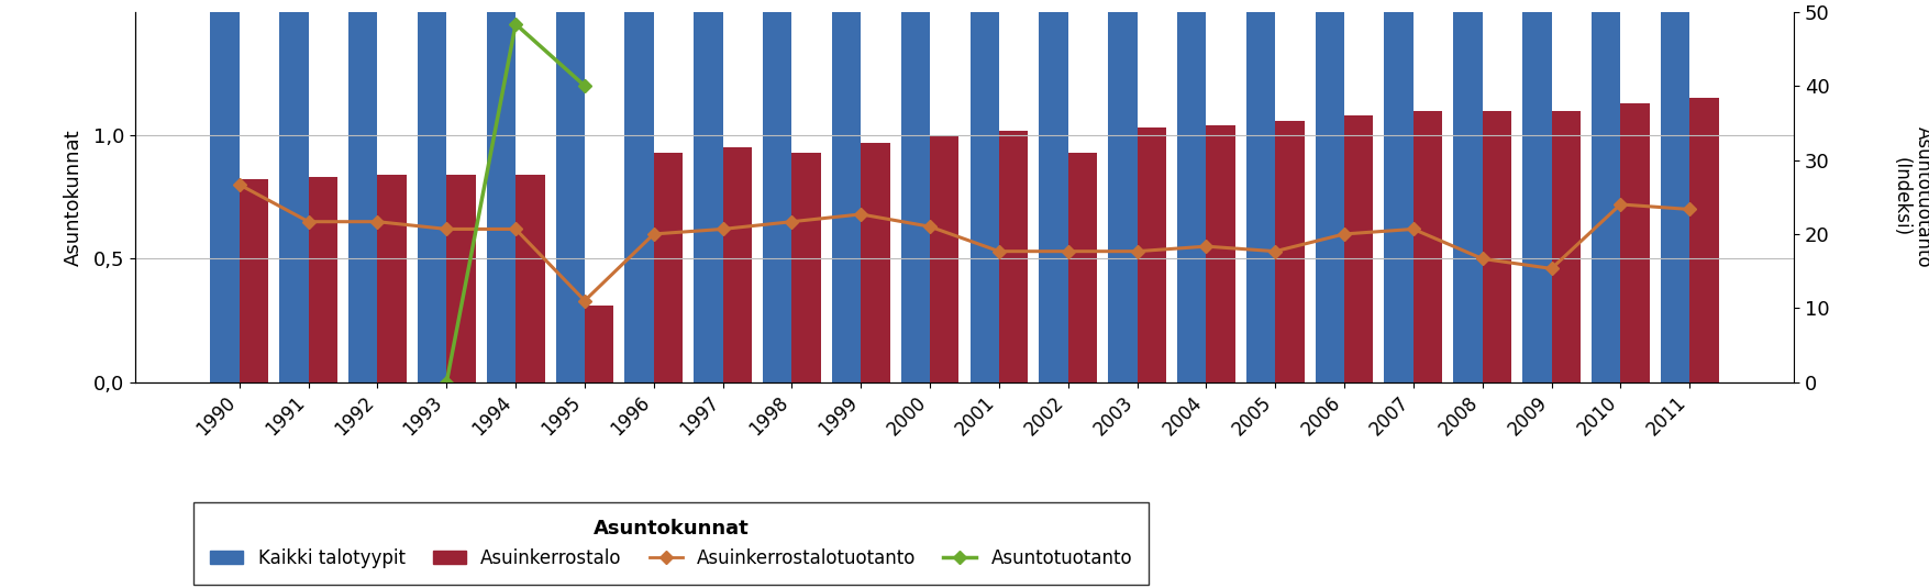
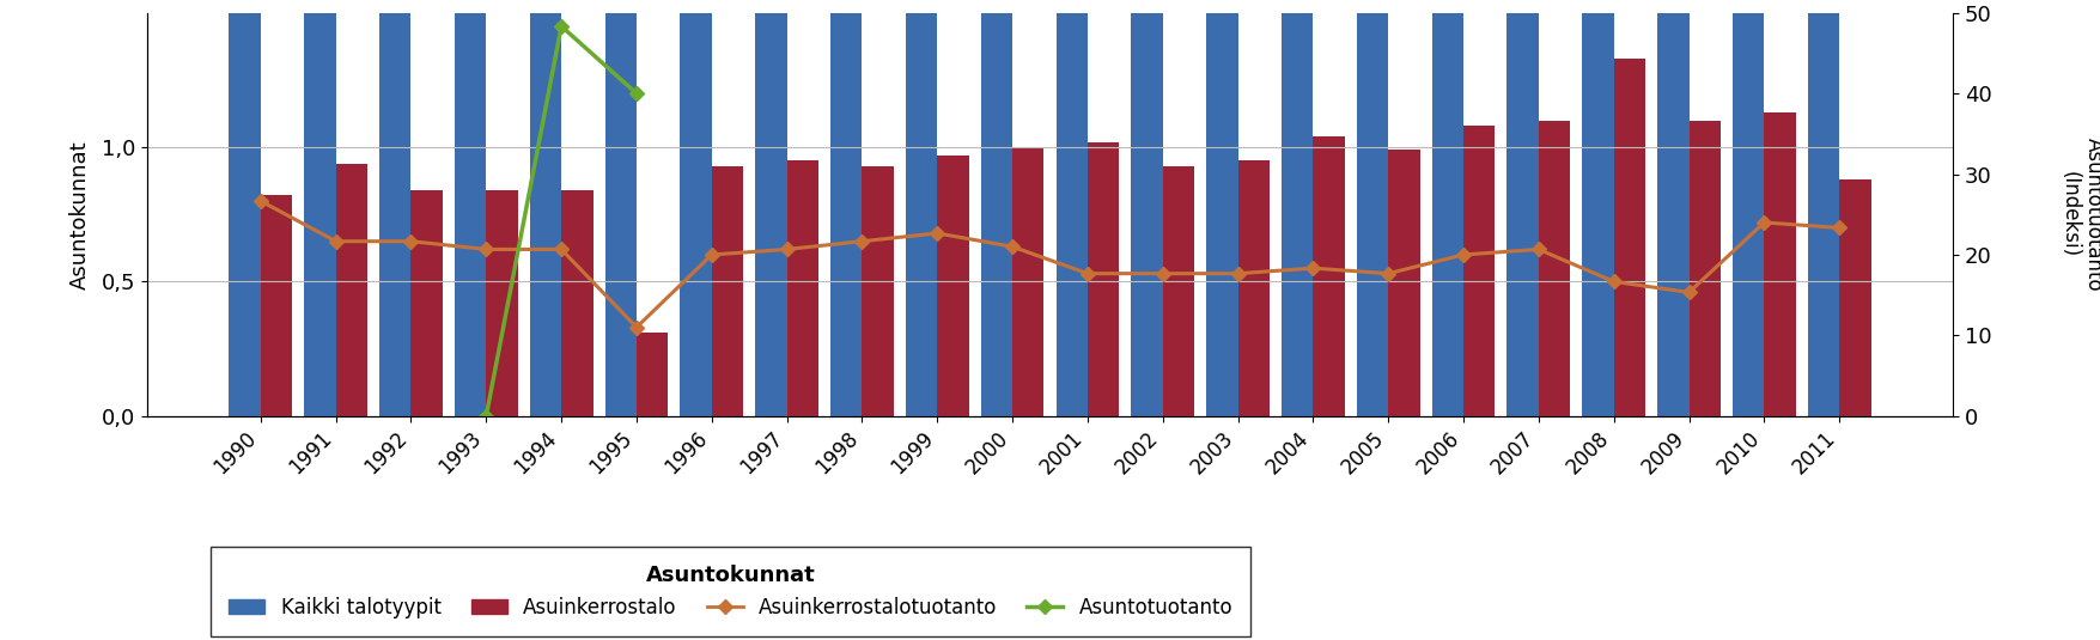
Asuinkerrostalo/1991: 0,83 -> 0,94
Asuinkerrostalo/2003: 1,03 -> 0,95
Asuinkerrostalo/2005: 1,06 -> 0,99
Asuinkerrostalo/2008: 1,10 -> 1,33
Asuinkerrostalo/2011: 1,15 -> 0,88
